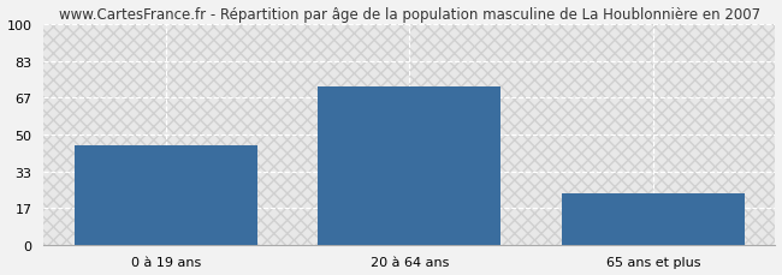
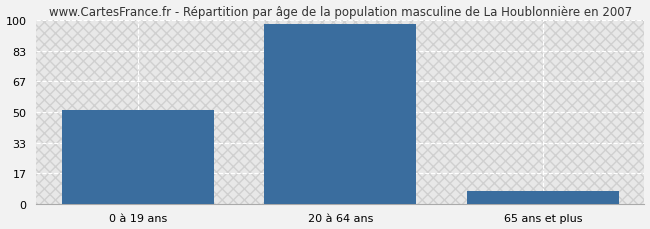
0 à 19 ans: 45 -> 51
20 à 64 ans: 72 -> 98
65 ans et plus: 23 -> 7
